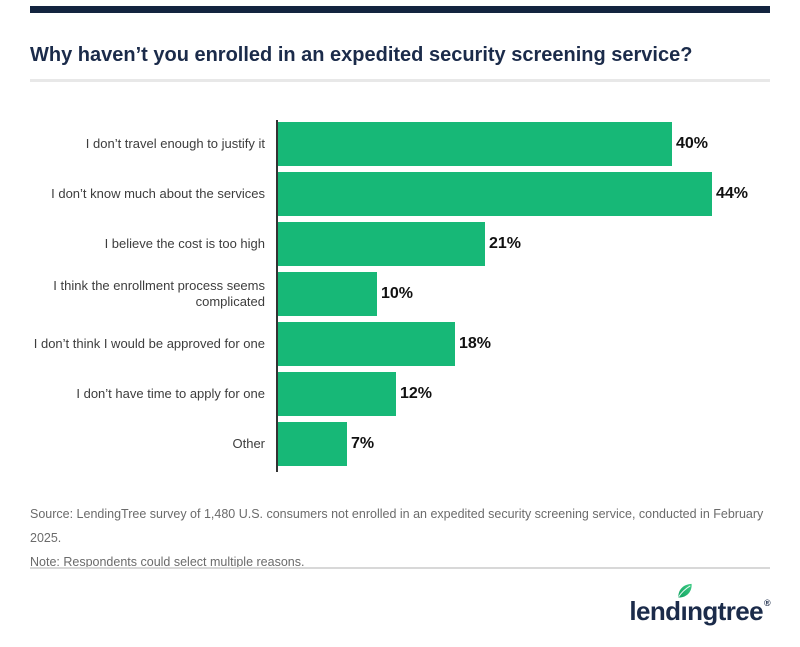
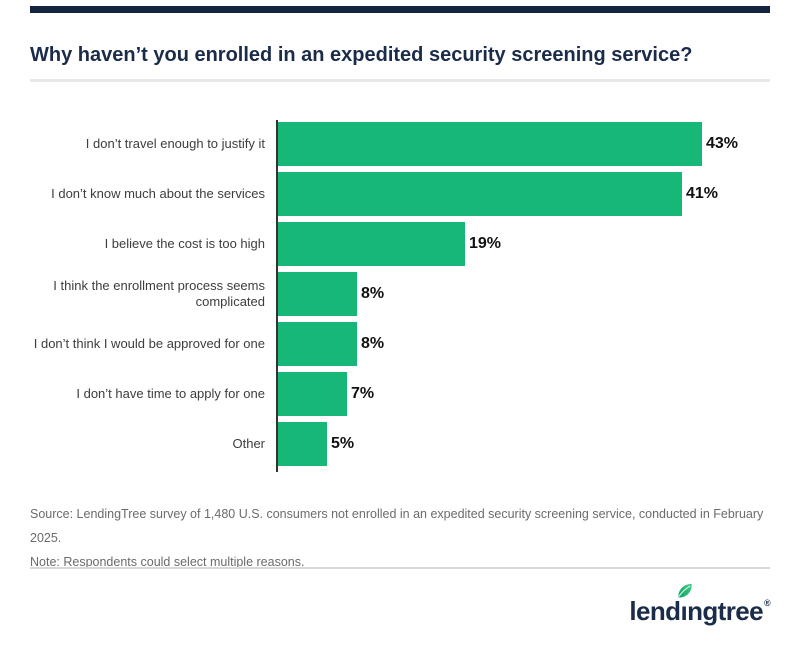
I don’t travel enough to justify it: 40% -> 43%
I don’t know much about the services: 44% -> 41%
I believe the cost is too high: 21% -> 19%
I think the enrollment process seems complicated: 10% -> 8%
I don’t think I would be approved for one: 18% -> 8%
I don’t have time to apply for one: 12% -> 7%
Other: 7% -> 5%
